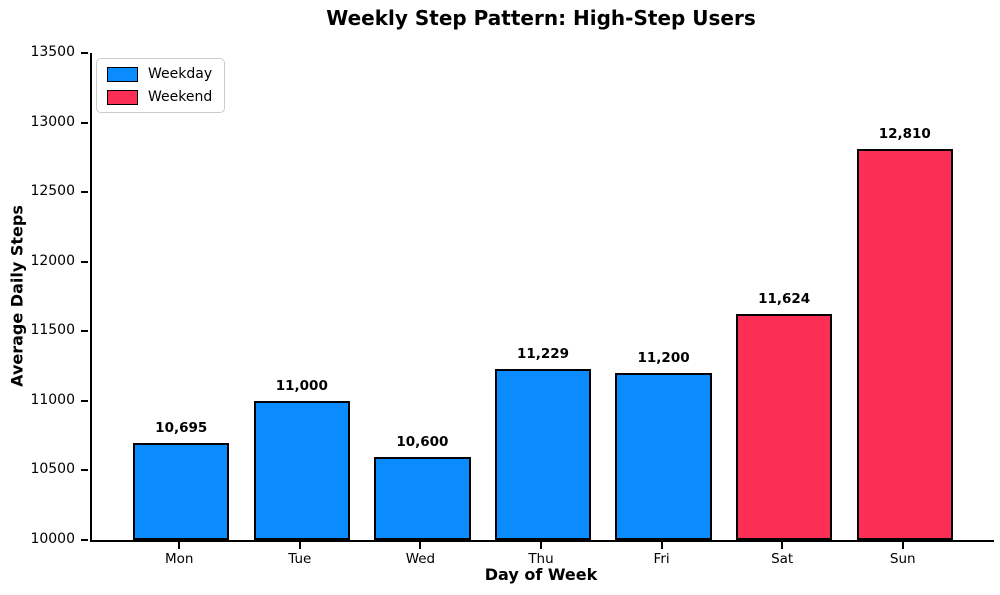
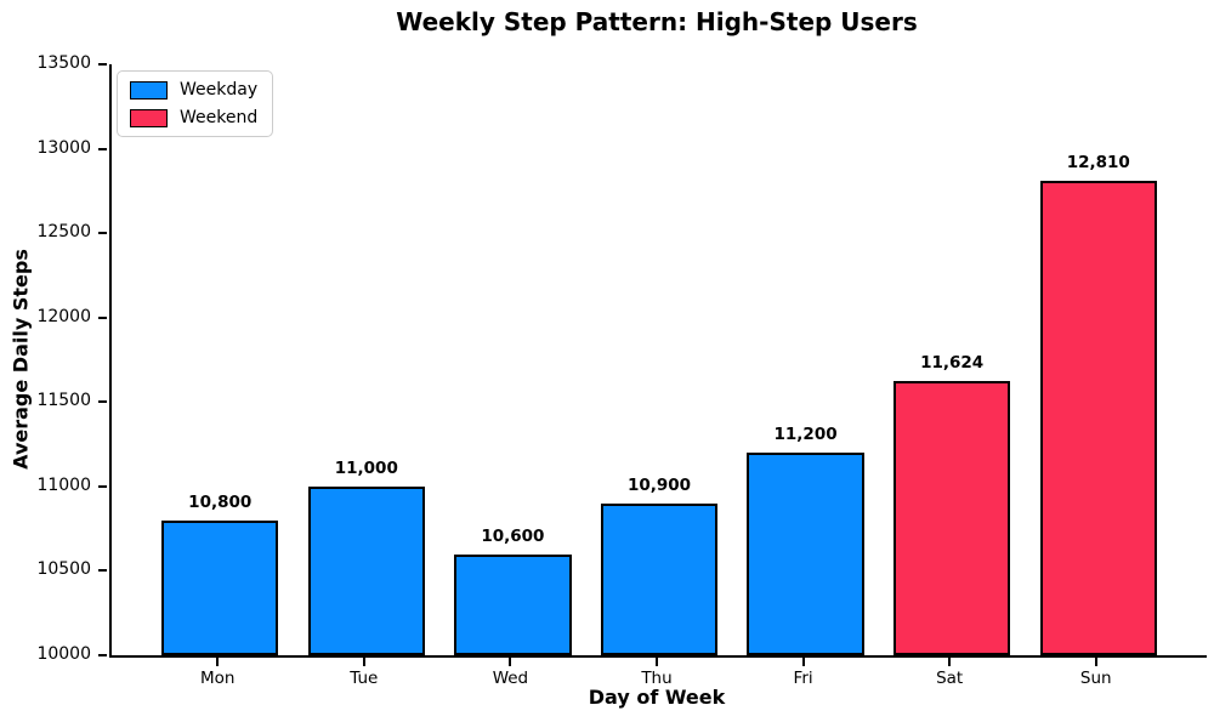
Mon: 10,695 -> 10,800
Thu: 11,229 -> 10,900
